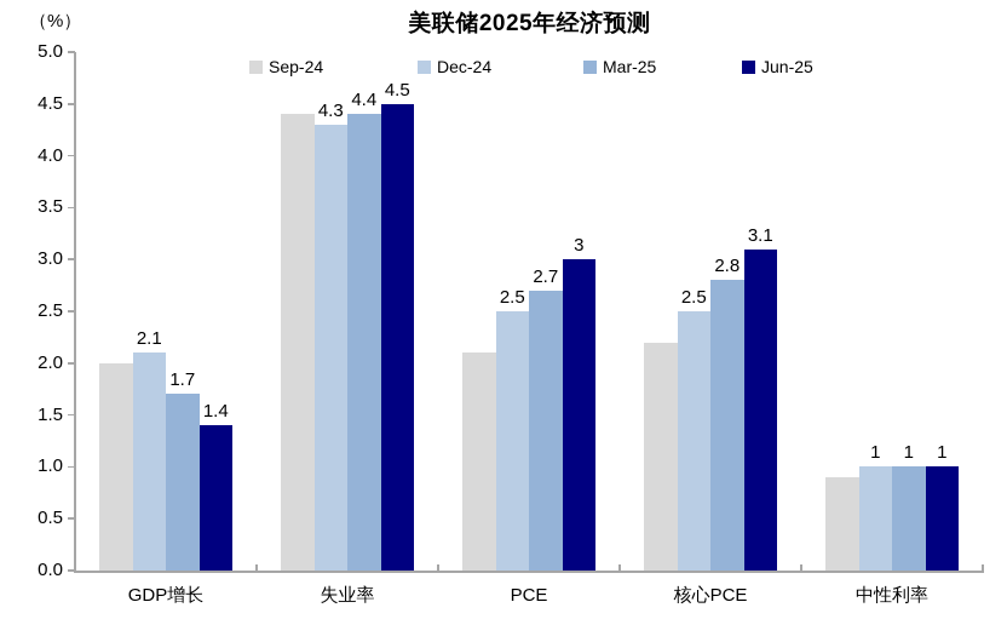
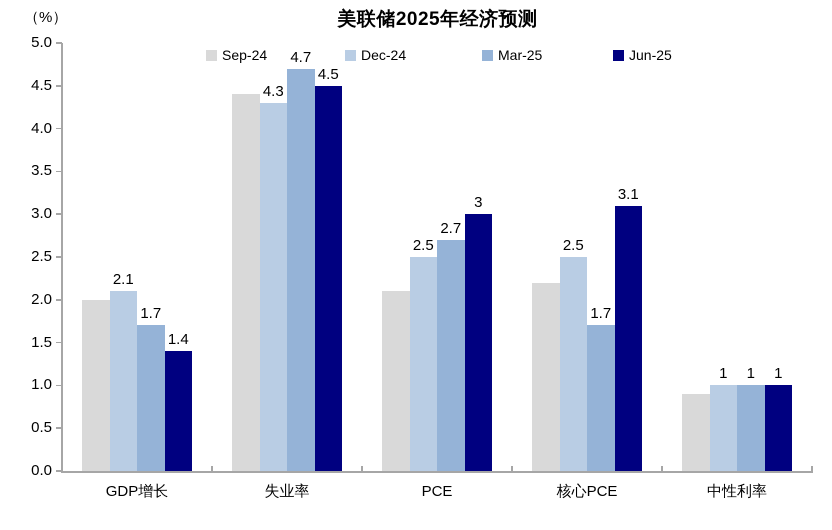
Mar-25/失业率: 4.4 -> 4.7
Mar-25/核心PCE: 2.8 -> 1.7
